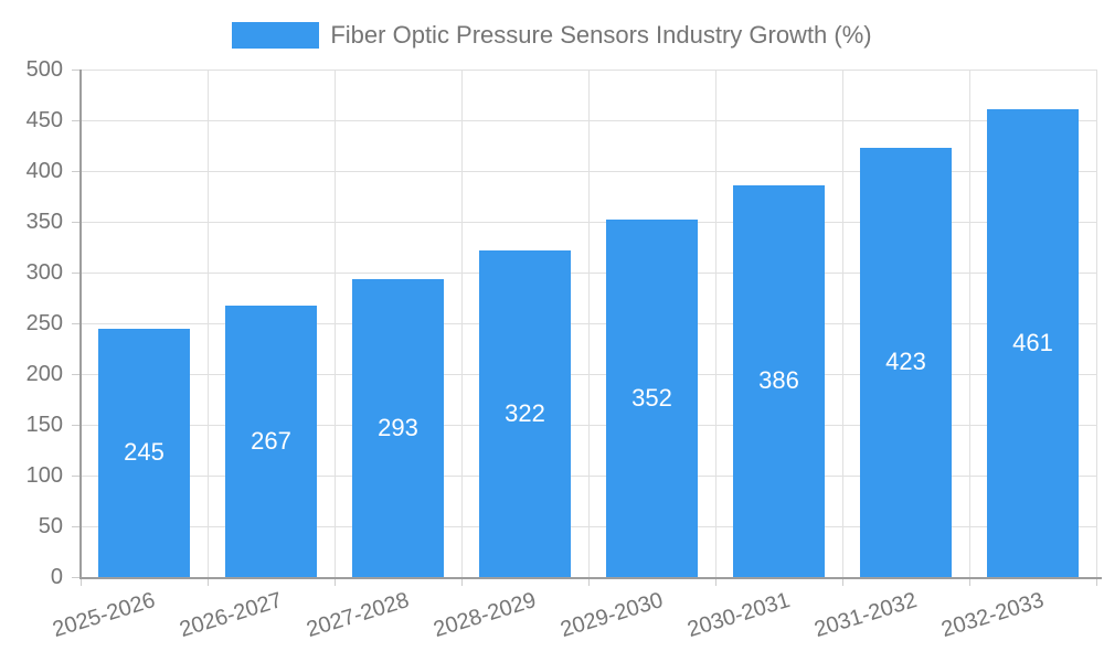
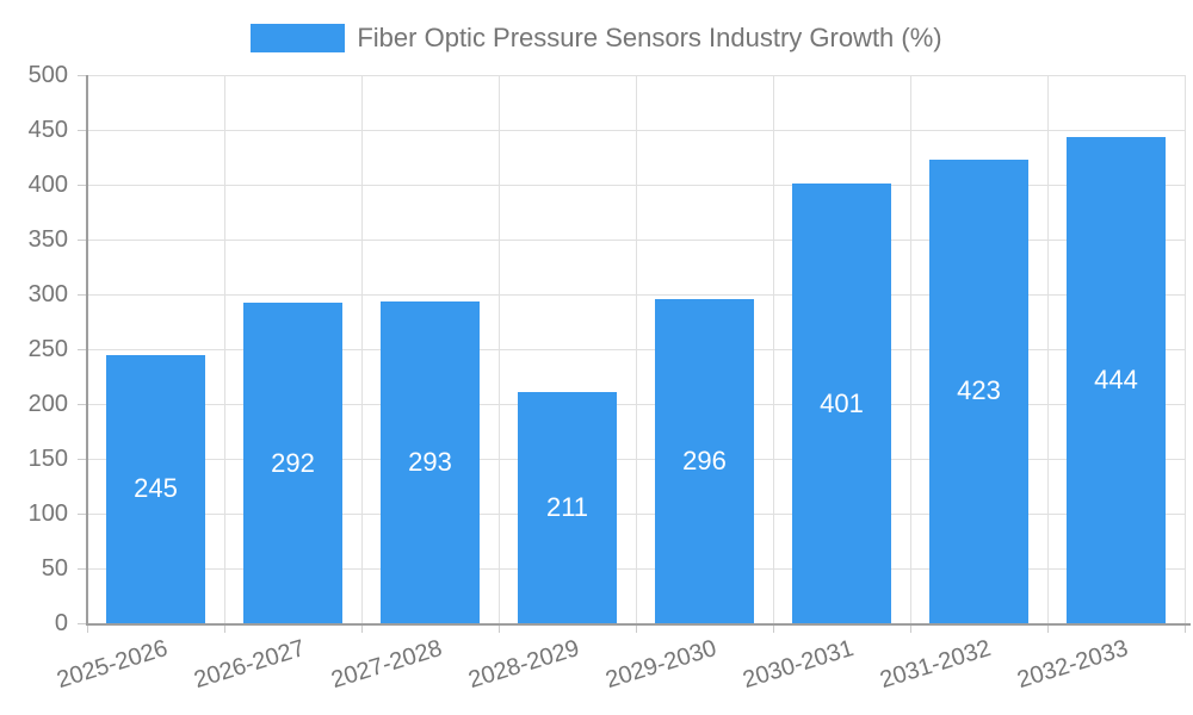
2026-2027: 267 -> 292
2028-2029: 322 -> 211
2029-2030: 352 -> 296
2030-2031: 386 -> 401
2032-2033: 461 -> 444
